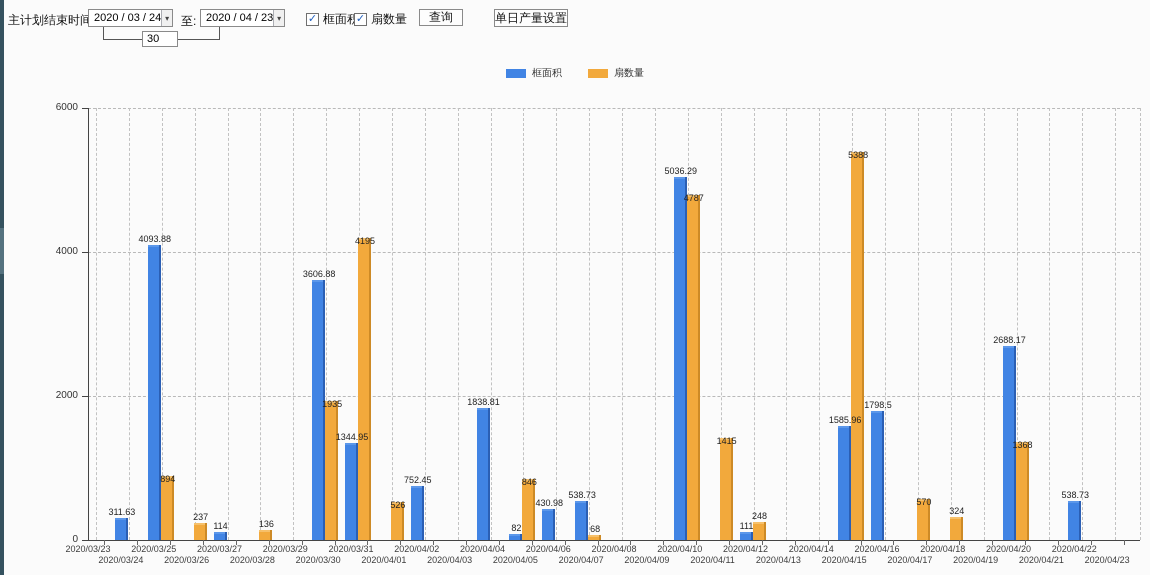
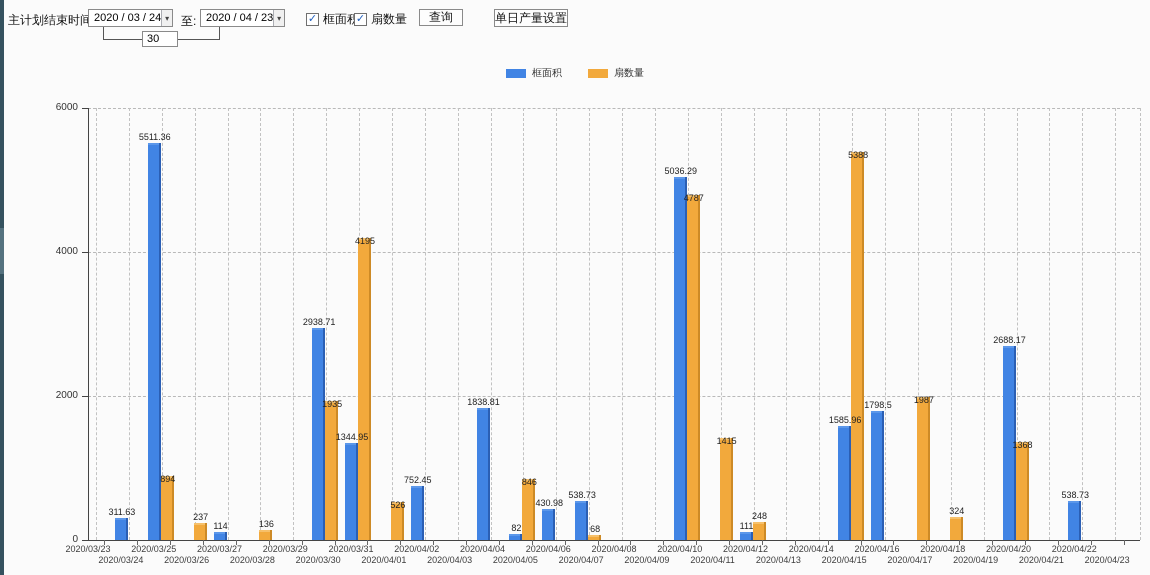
框面积/2020/03/25: 4093.88 -> 5511.36
框面积/2020/03/30: 3606.88 -> 2938.71
扇数量/2020/04/17: 570 -> 1987
